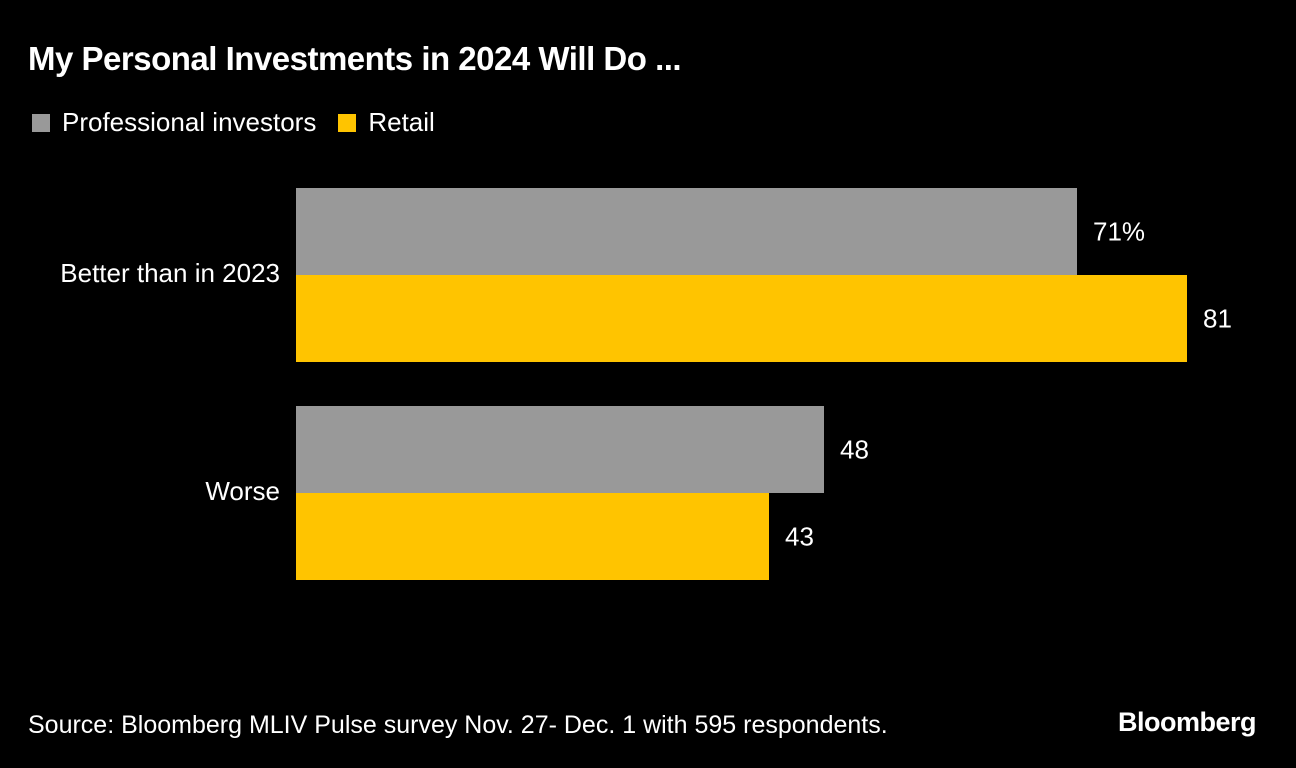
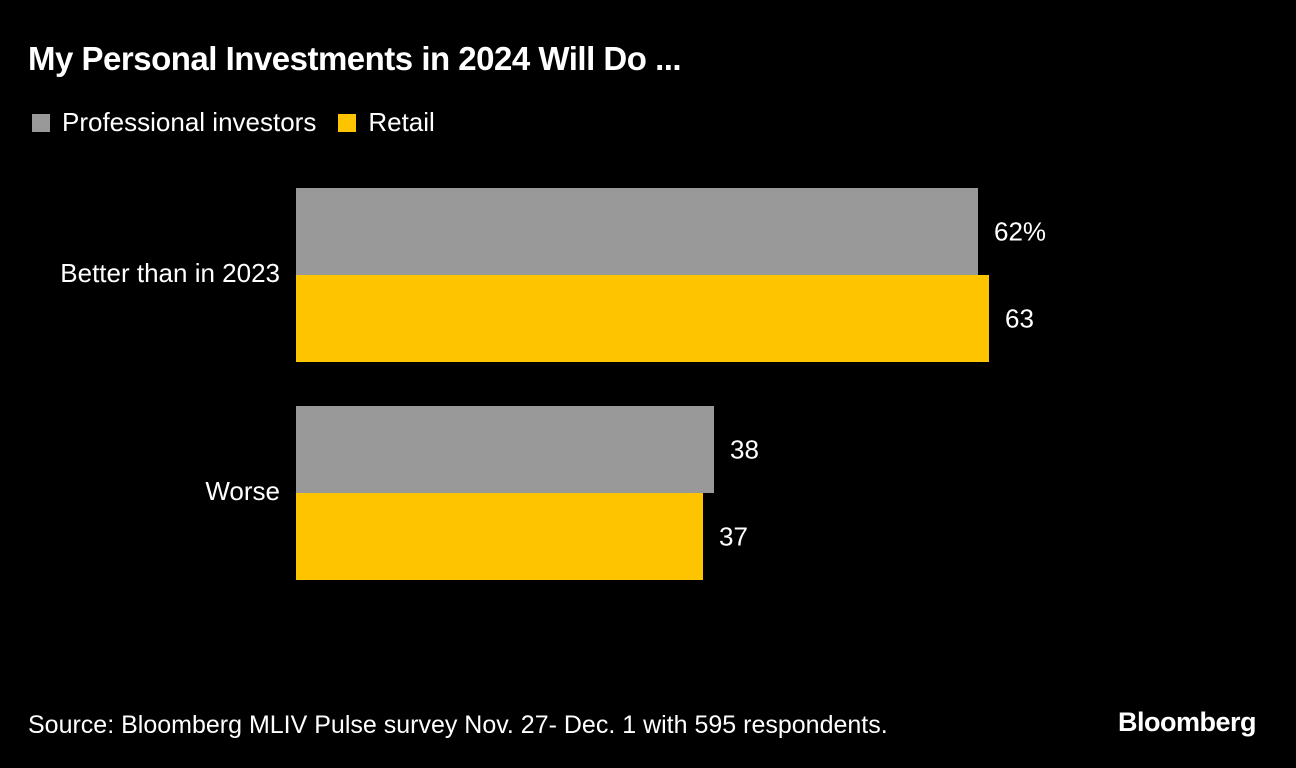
Professional investors/Better than in 2023: 71% -> 62%
Retail/Better than in 2023: 81 -> 63
Professional investors/Worse: 48 -> 38
Retail/Worse: 43 -> 37
